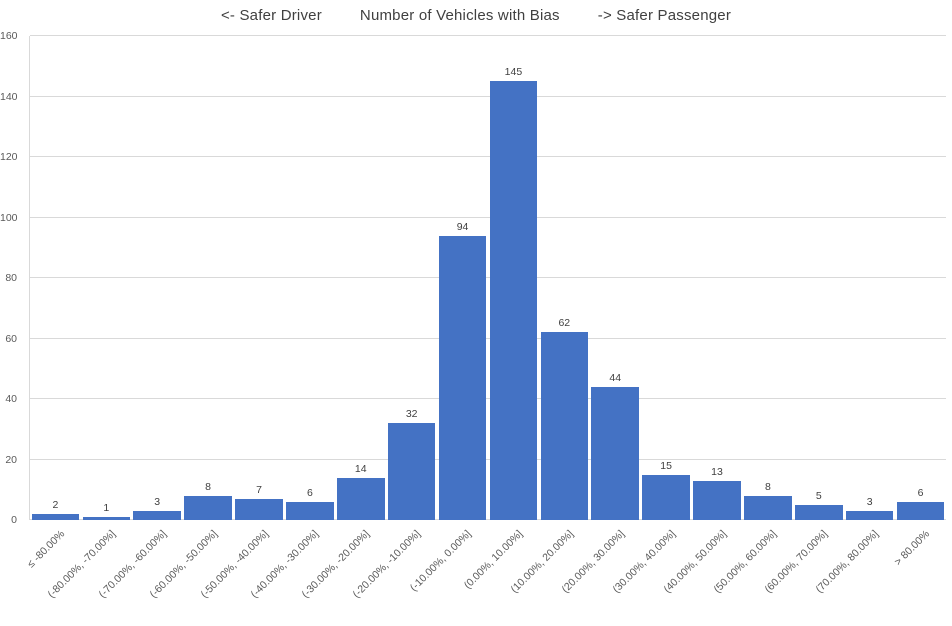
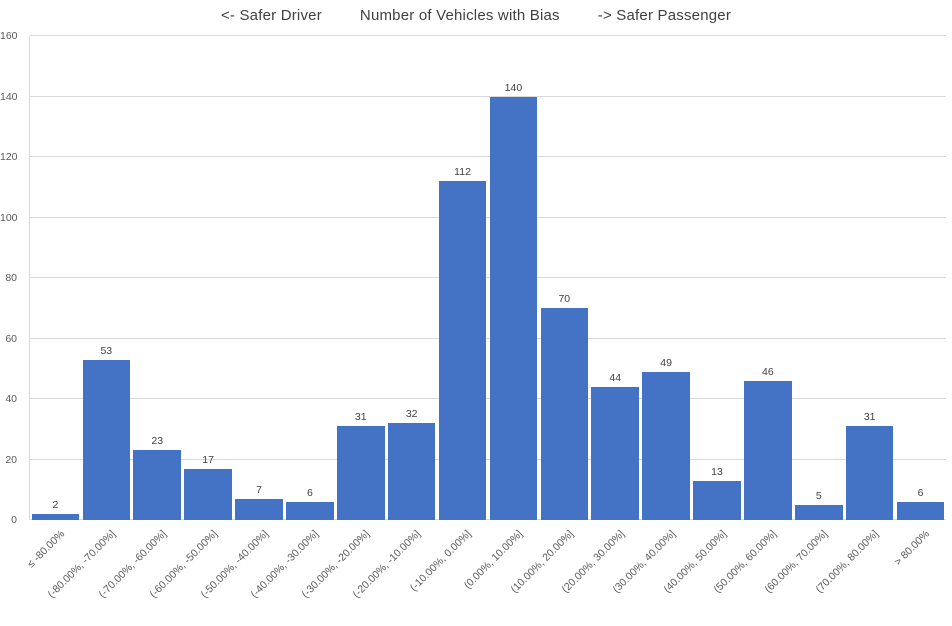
(-80.00%, -70.00%]: 1 -> 53
(-70.00%, -60.00%]: 3 -> 23
(-60.00%, -50.00%]: 8 -> 17
(-30.00%, -20.00%]: 14 -> 31
(-10.00%, 0.00%]: 94 -> 112
(0.00%, 10.00%]: 145 -> 140
(10.00%, 20.00%]: 62 -> 70
(30.00%, 40.00%]: 15 -> 49
(50.00%, 60.00%]: 8 -> 46
(70.00%, 80.00%]: 3 -> 31
